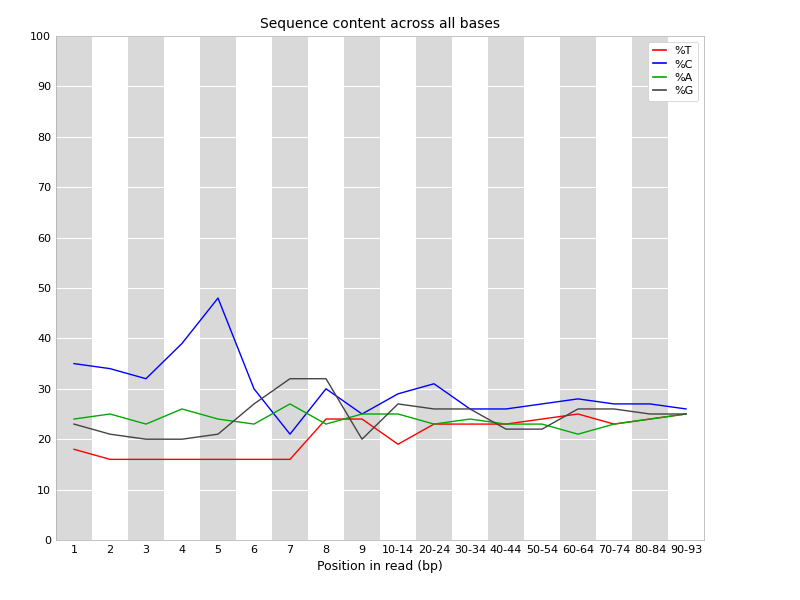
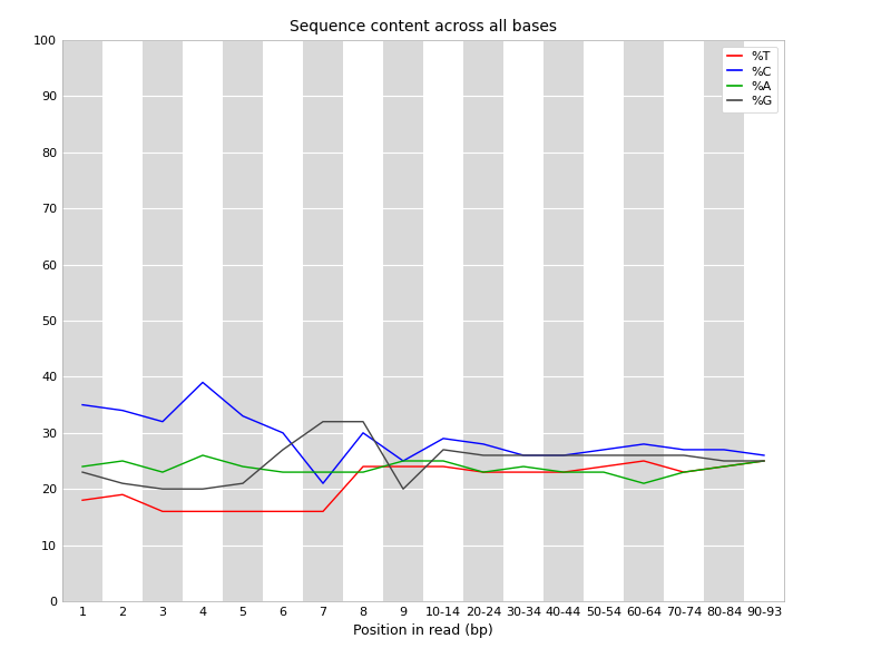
%T/2: 16 -> 19
%C/5: 48 -> 33
%A/7: 27 -> 23
%T/10-14: 19 -> 24
%C/20-24: 31 -> 28
%G/40-44: 22 -> 26
%G/50-54: 22 -> 26
